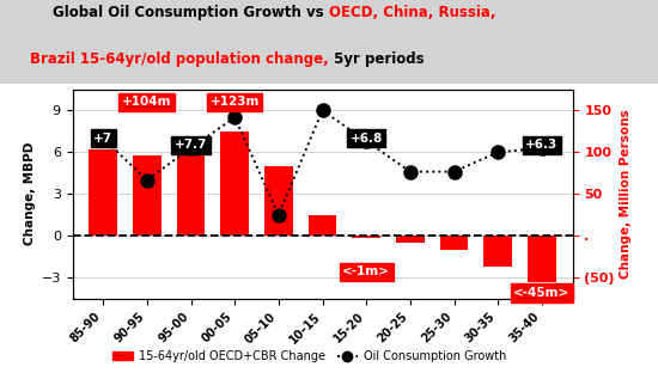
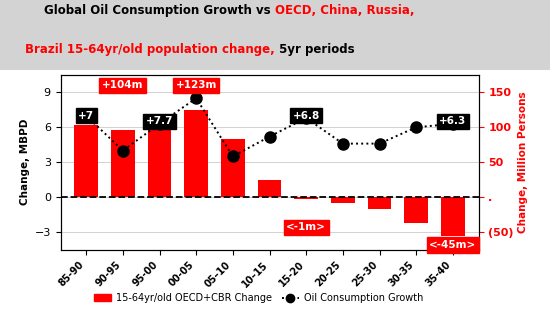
Oil Consumption Growth/05–10: 1.5 -> 3.5
Oil Consumption Growth/10–15: 9.0 -> 5.2
